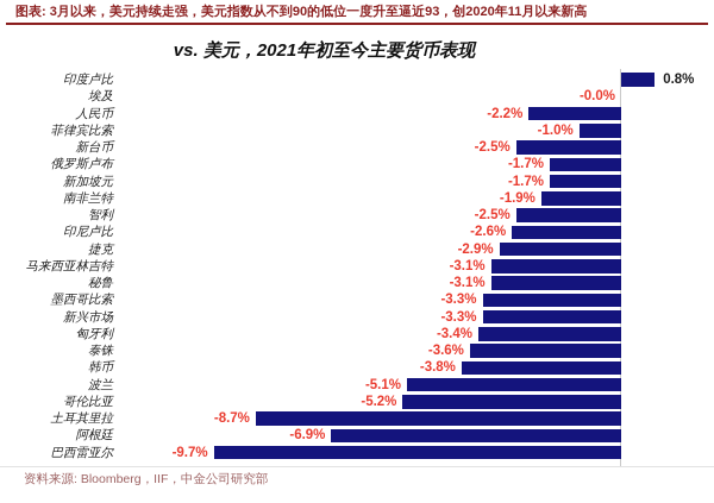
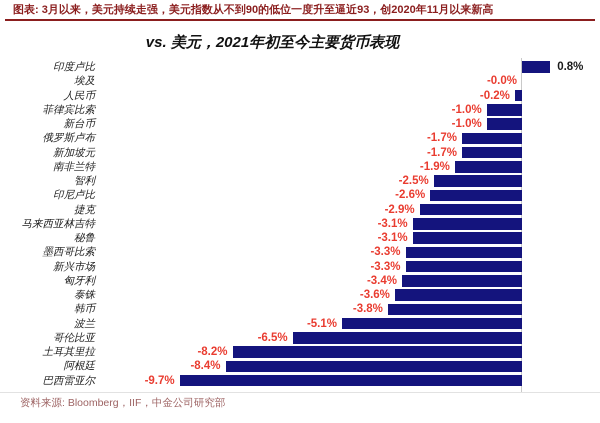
人民币: -2.2% -> -0.2%
新台币: -2.5% -> -1.0%
哥伦比亚: -5.2% -> -6.5%
土耳其里拉: -8.7% -> -8.2%
阿根廷: -6.9% -> -8.4%
